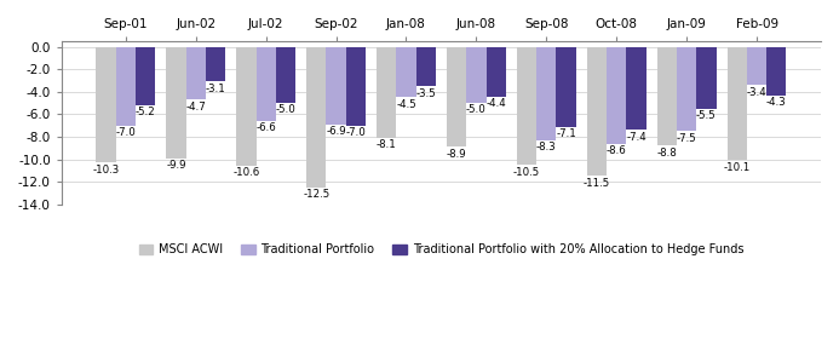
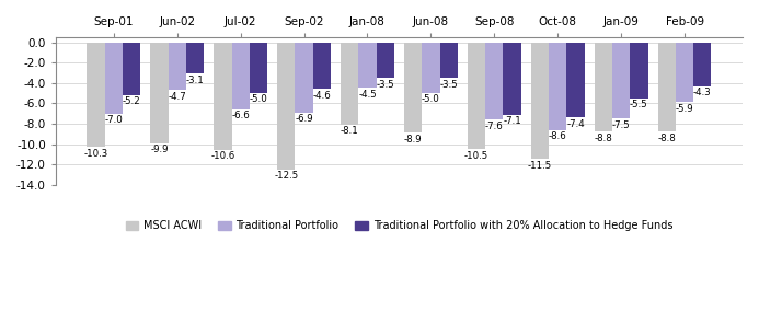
Traditional Portfolio with 20% Allocation to Hedge Funds/Sep-02: -7.0 -> -4.6
Traditional Portfolio with 20% Allocation to Hedge Funds/Jun-08: -4.4 -> -3.5
Traditional Portfolio/Sep-08: -8.3 -> -7.6
MSCI ACWI/Feb-09: -10.1 -> -8.8
Traditional Portfolio/Feb-09: -3.4 -> -5.9
